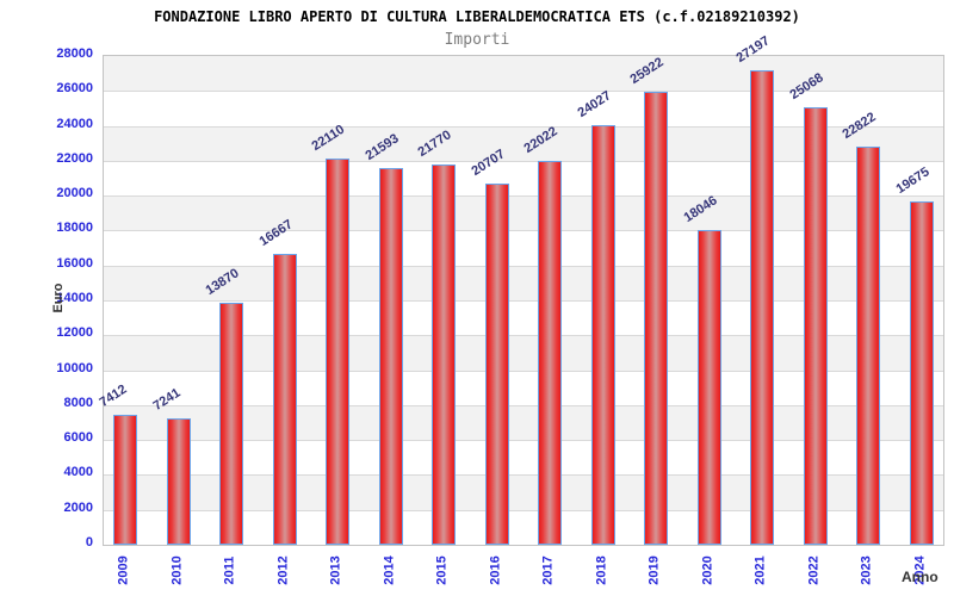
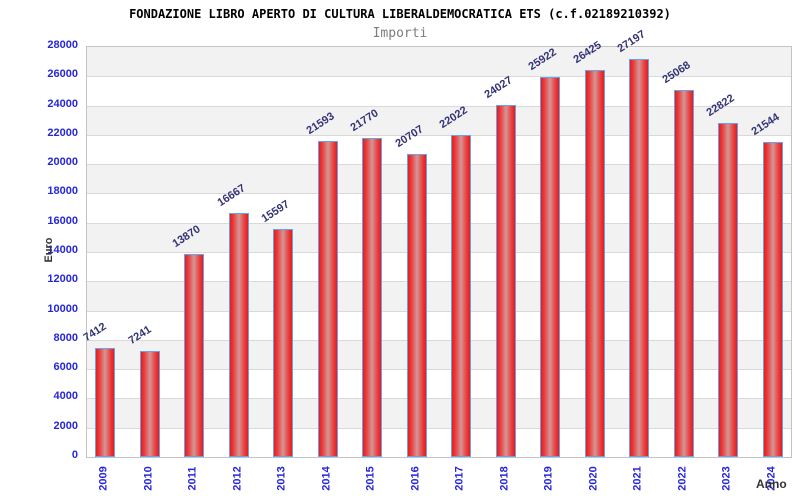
2013: 22110 -> 15597
2020: 18046 -> 26425
2024: 19675 -> 21544
